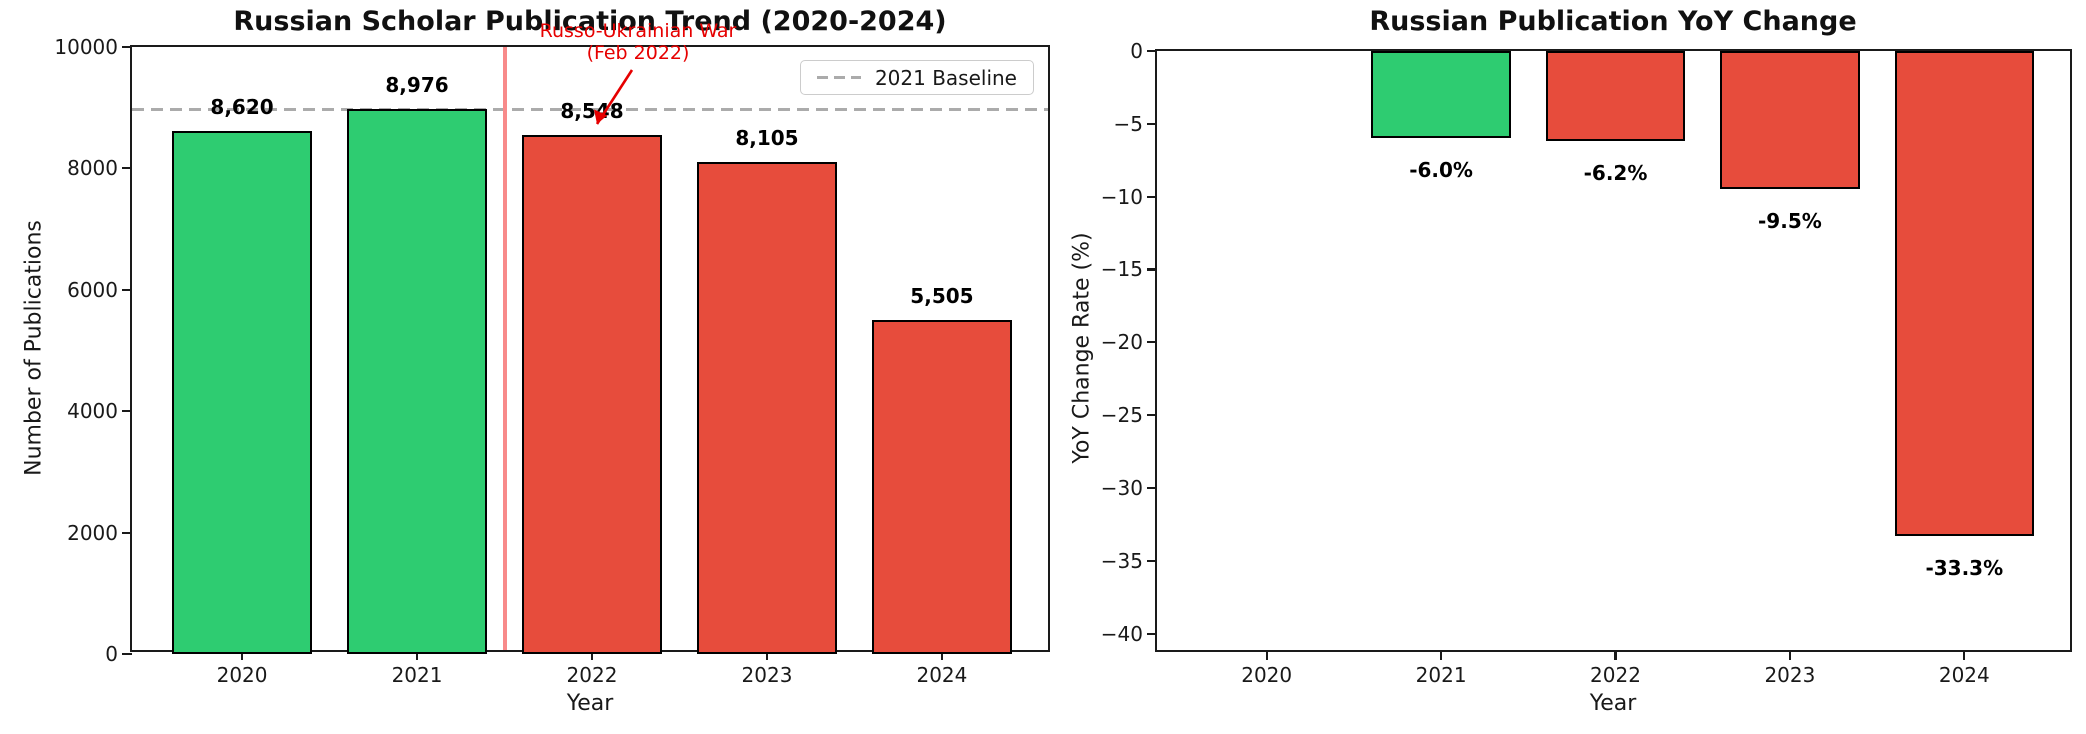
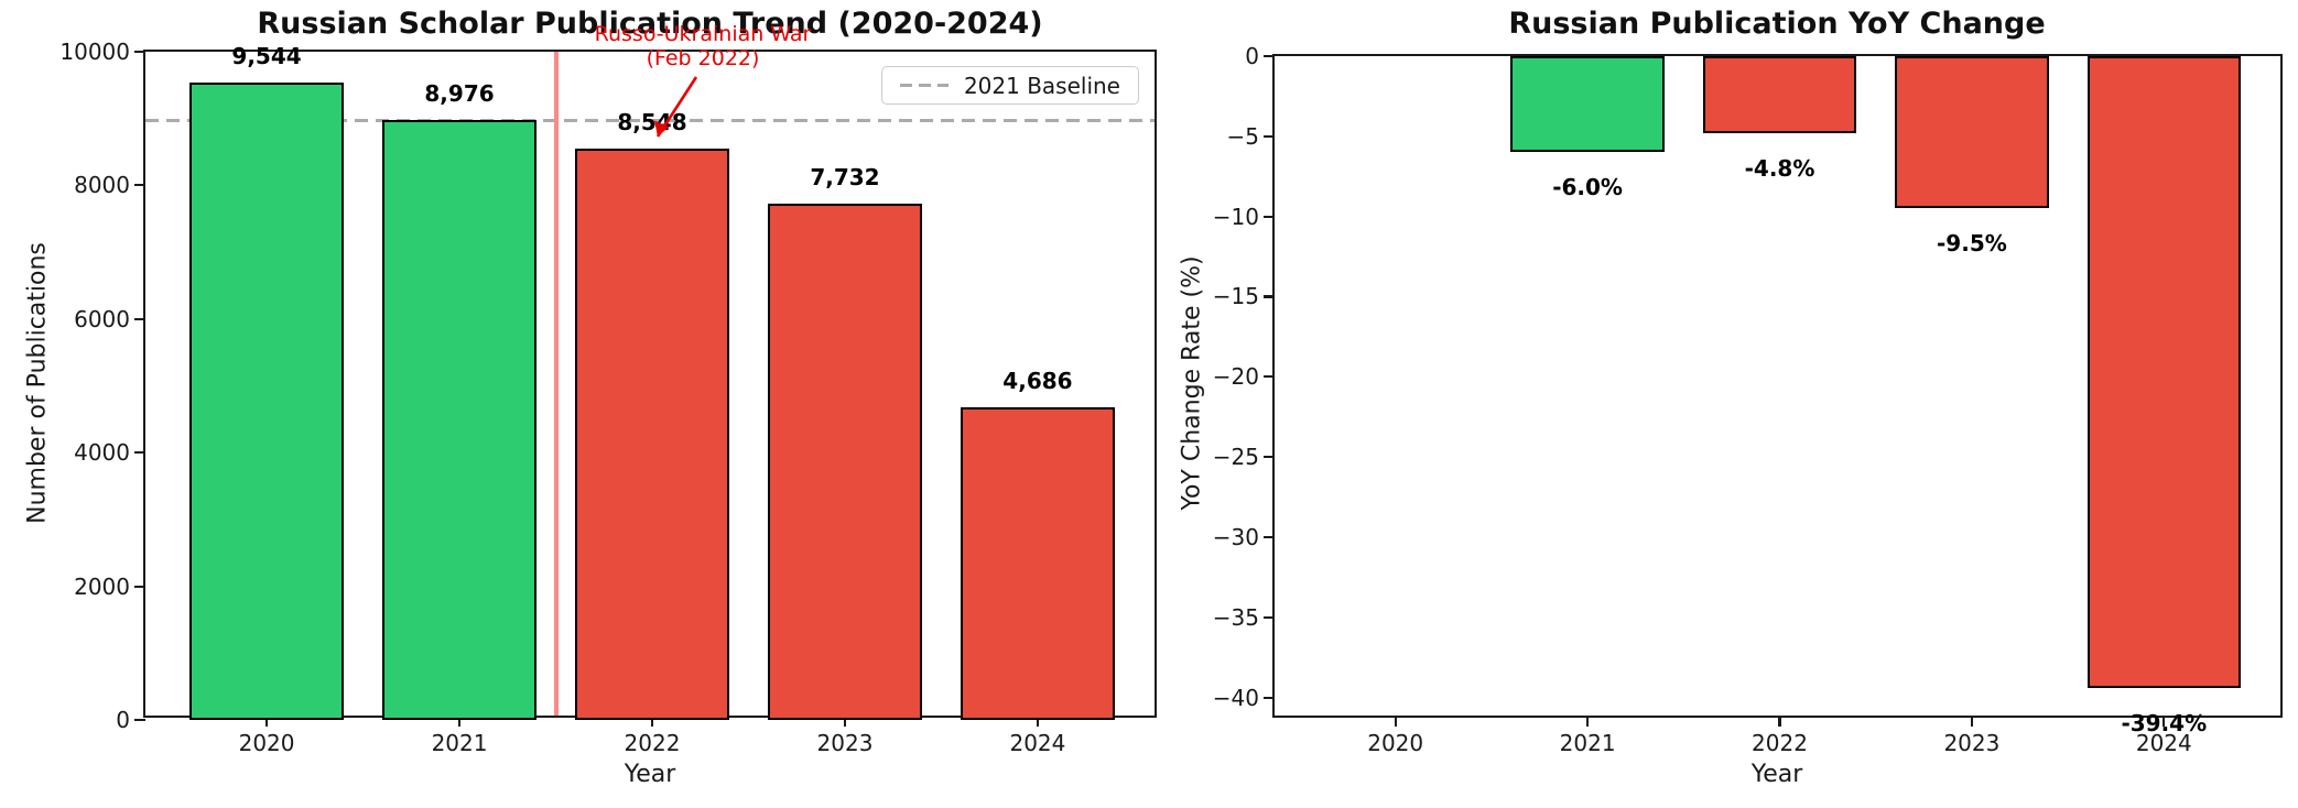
Russian Scholar Publication Trend (2020-2024)/2020: 8,620 -> 9,544
Russian Scholar Publication Trend (2020-2024)/2023: 8,105 -> 7,732
Russian Scholar Publication Trend (2020-2024)/2024: 5,505 -> 4,686
Russian Publication YoY Change/2022: -6.2% -> -4.8%
Russian Publication YoY Change/2024: -33.3% -> -39.4%
